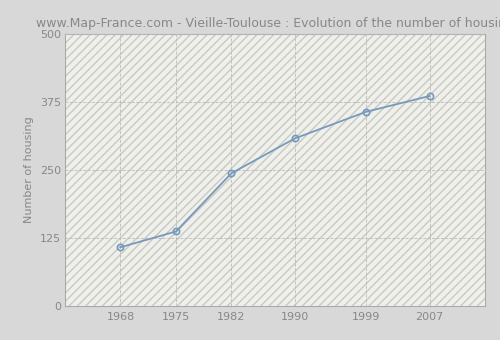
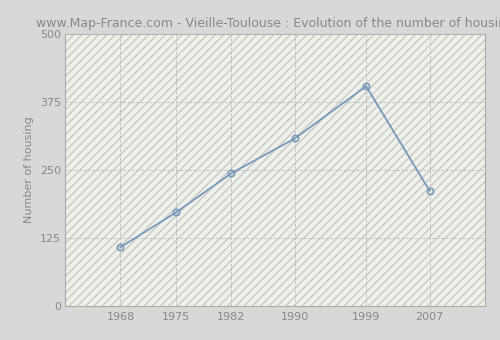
1975: 137 -> 172
1999: 357 -> 404
2007: 386 -> 212
